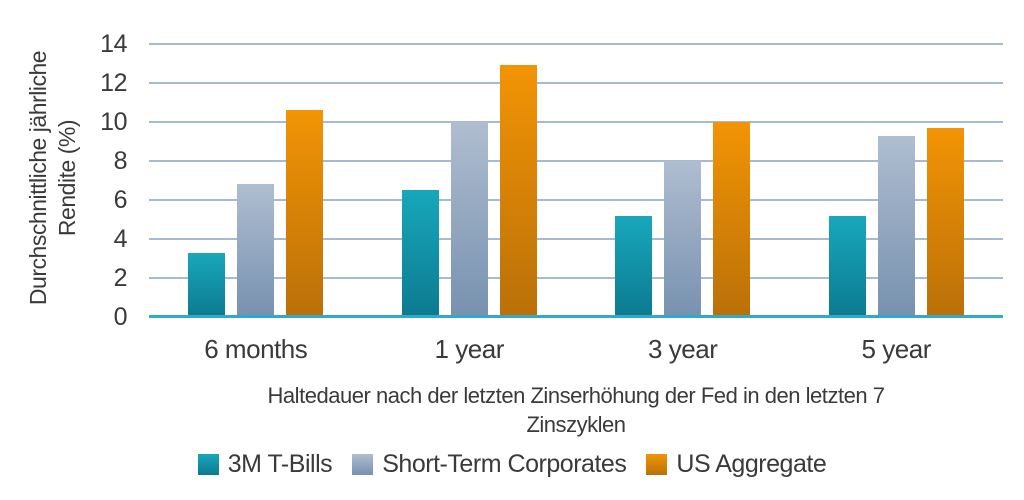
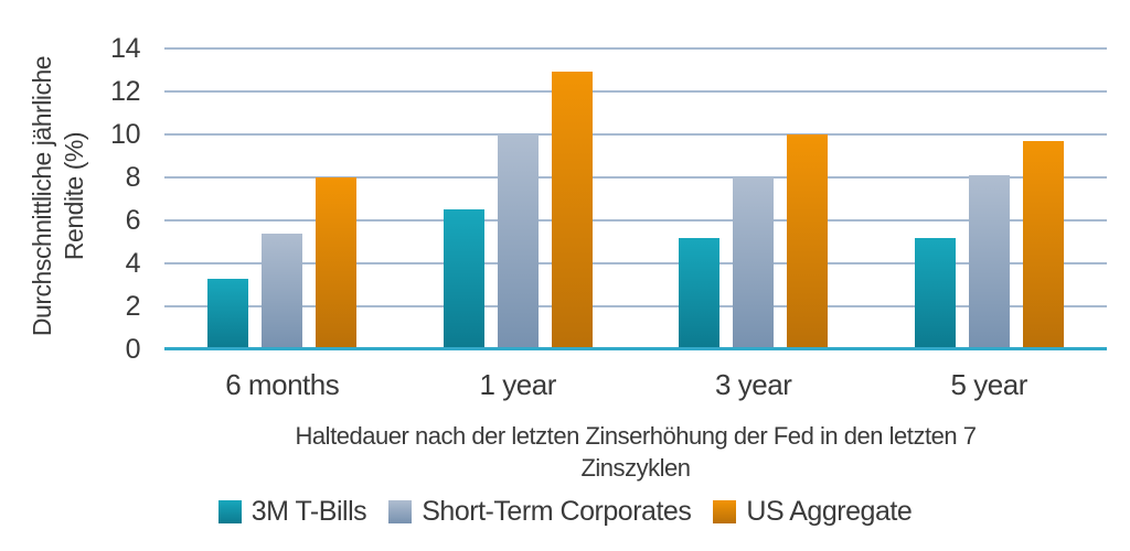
Short-Term Corporates/6 months: 6.8 -> 5.4
US Aggregate/6 months: 10.6 -> 8.0
Short-Term Corporates/5 year: 9.3 -> 8.1
